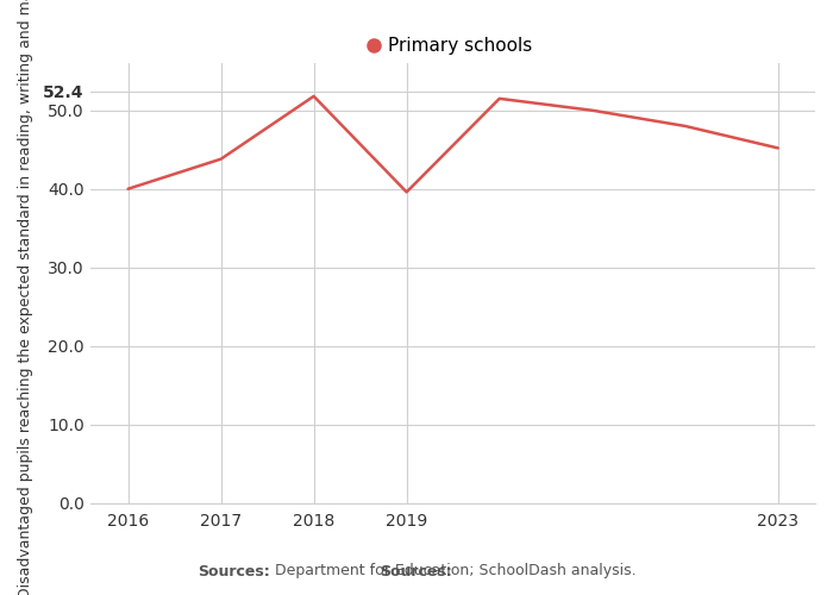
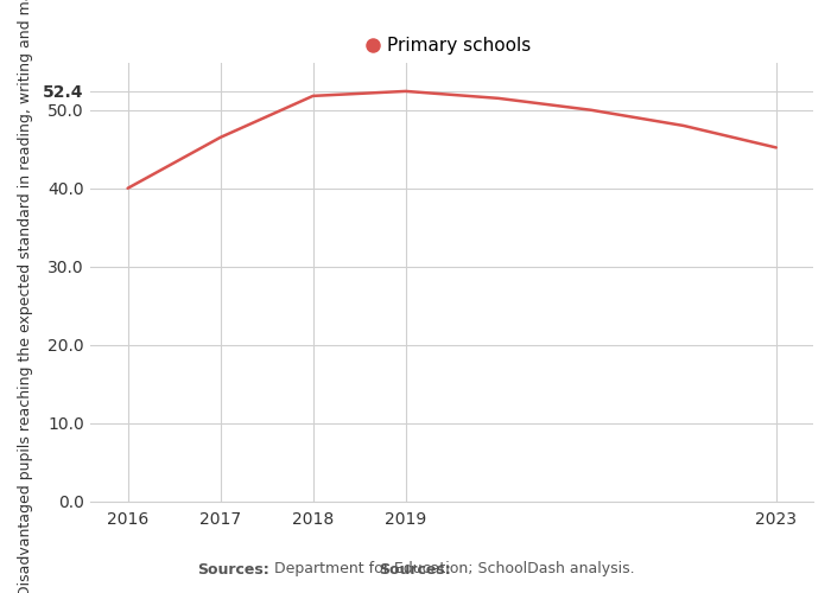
2017: 43.8 -> 46.5
2019: 39.6 -> 52.4
